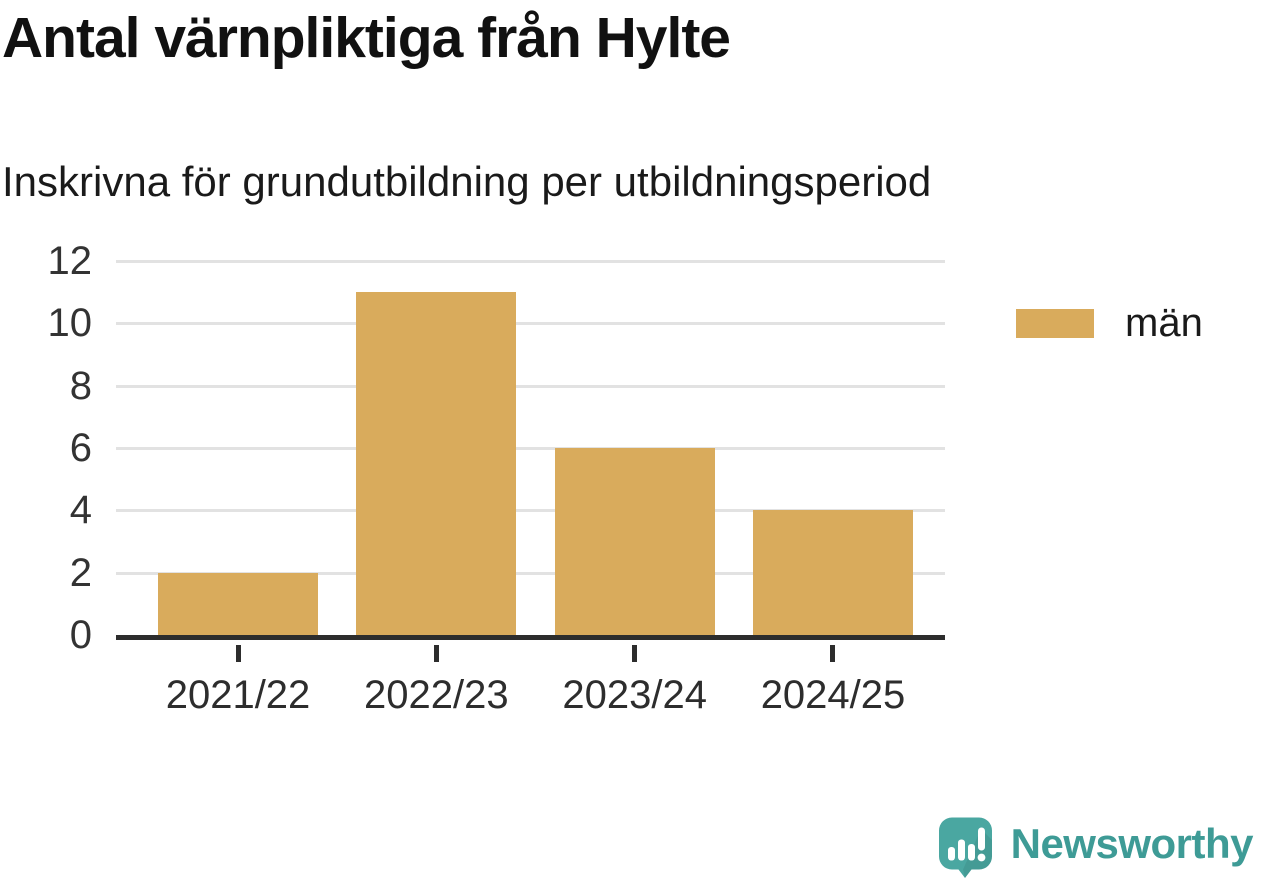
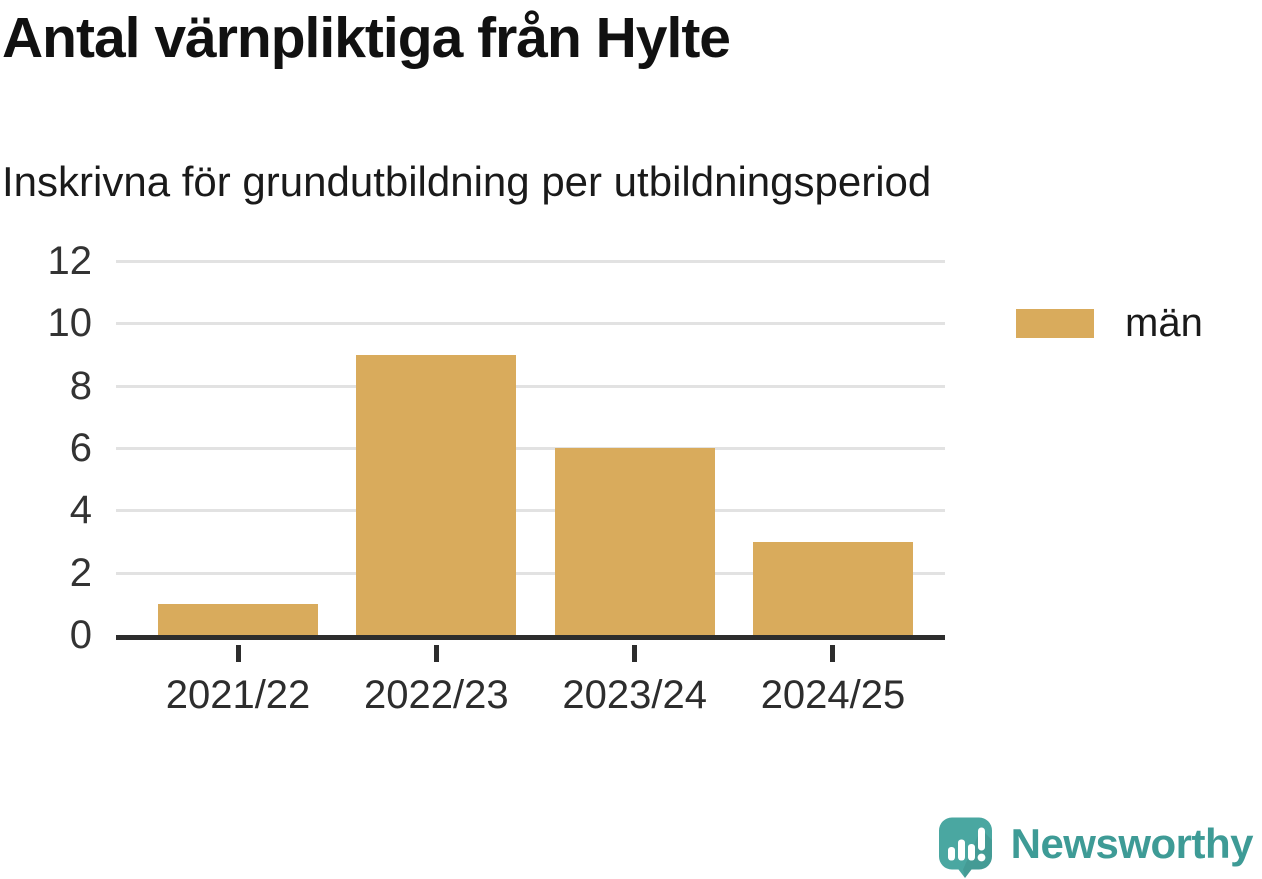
2021/22: 2 -> 1
2022/23: 11 -> 9
2024/25: 4 -> 3
